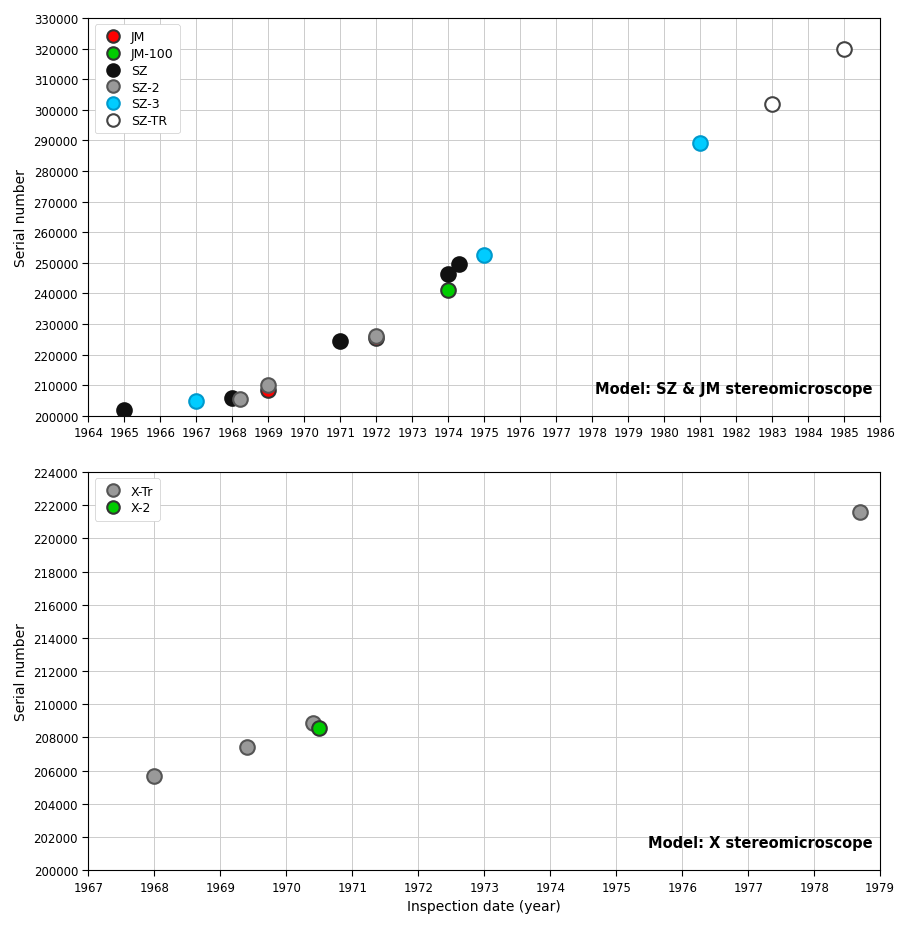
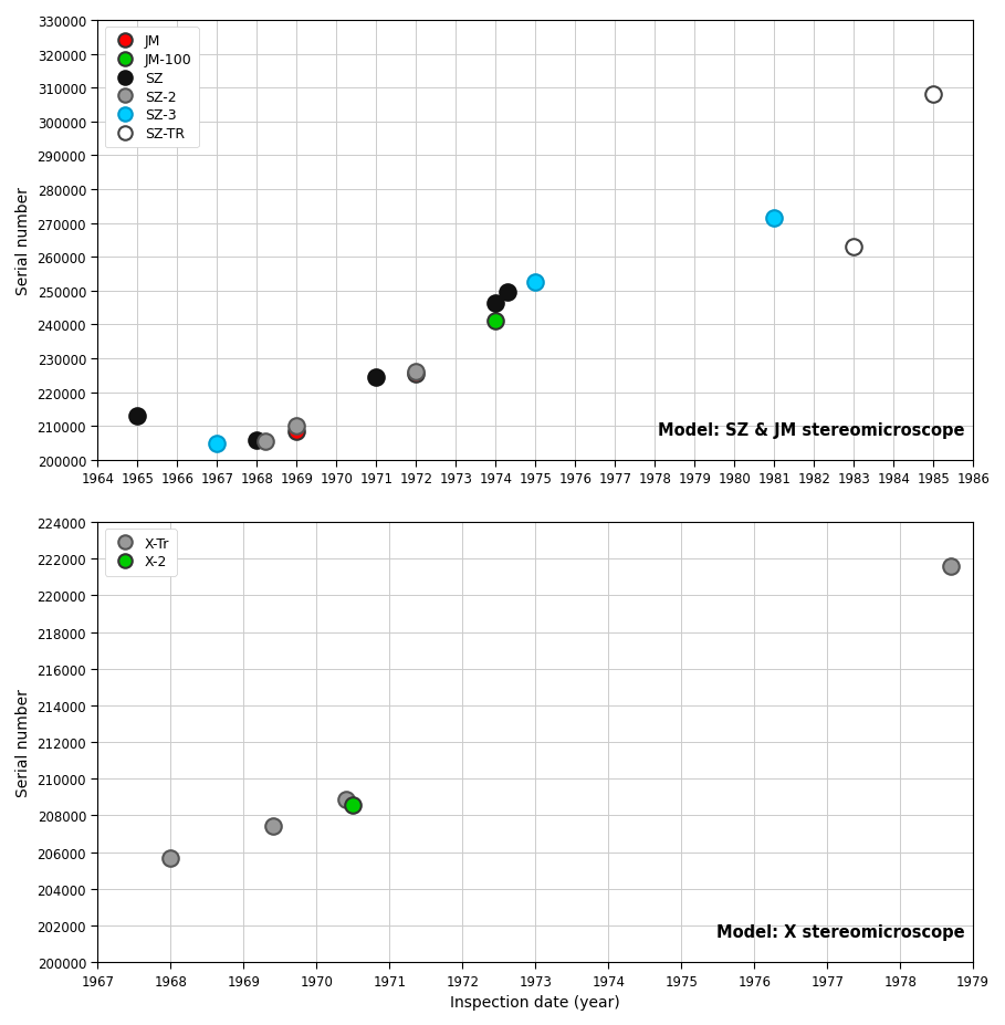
SZ/1965: 202000 -> 213000
SZ-3/1981: 289000 -> 271500
SZ-TR/1983: 302000 -> 263000
SZ-TR/1985: 320000 -> 308000
